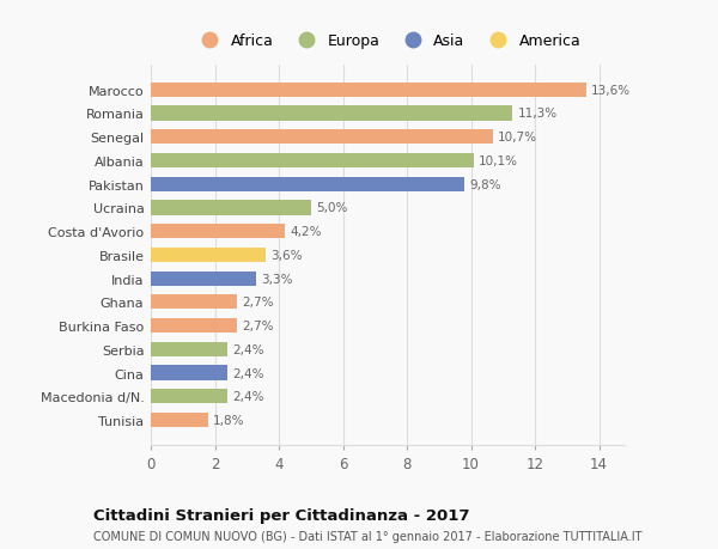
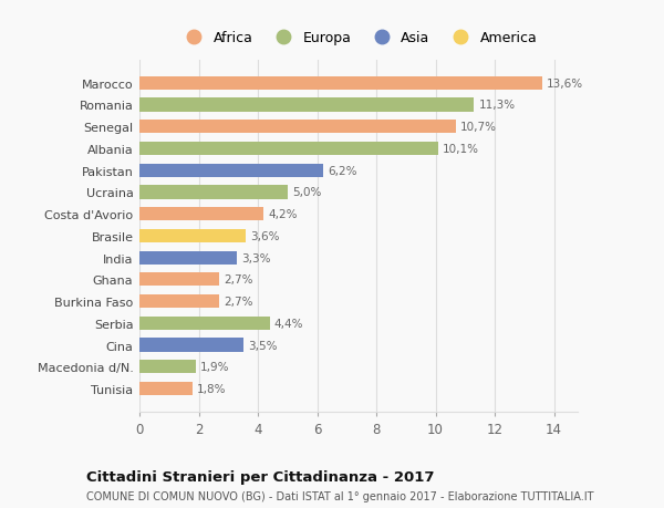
Pakistan: 9,8% -> 6,2%
Serbia: 2,4% -> 4,4%
Cina: 2,4% -> 3,5%
Macedonia d/N.: 2,4% -> 1,9%
